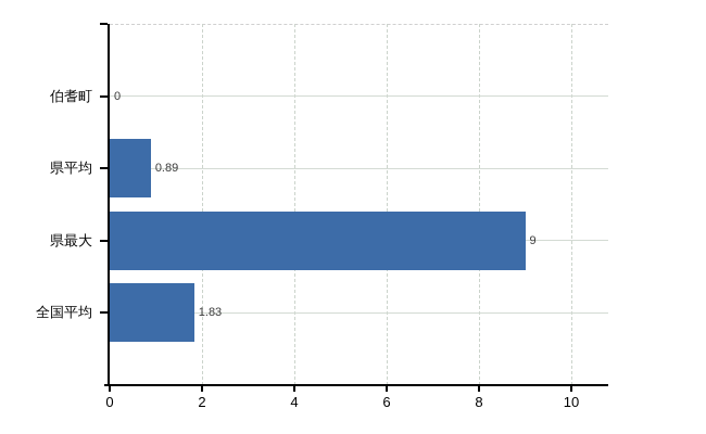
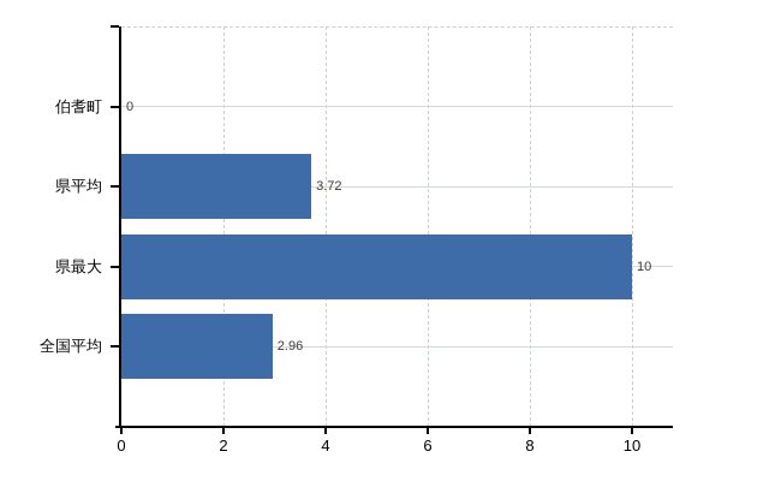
県平均: 0.89 -> 3.72
県最大: 9 -> 10
全国平均: 1.83 -> 2.96
